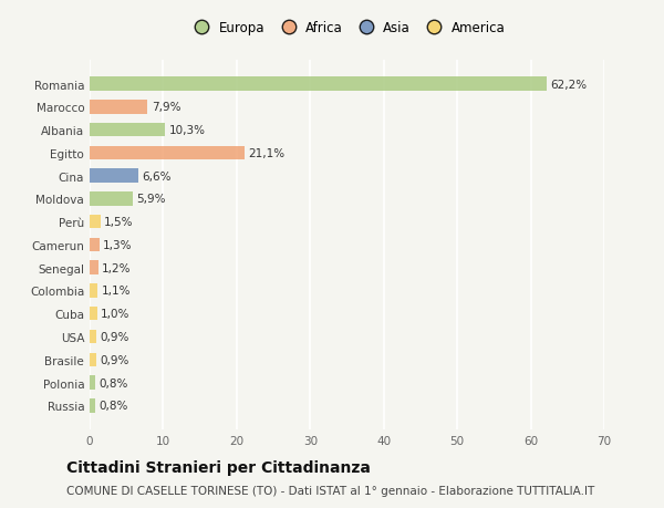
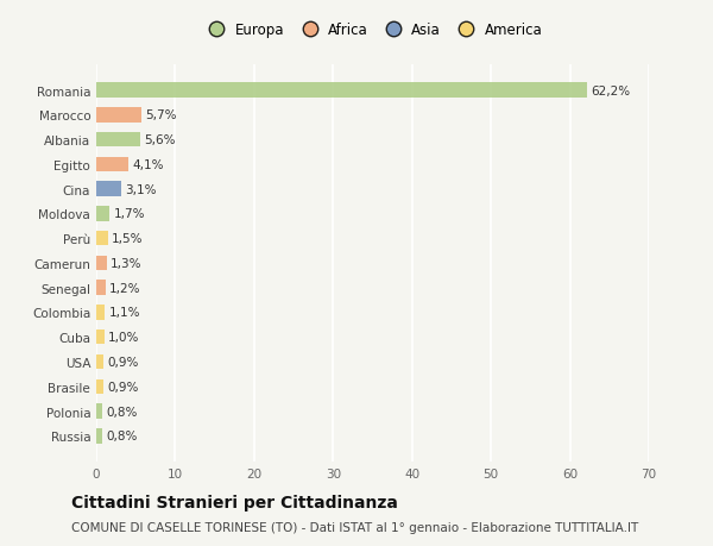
Marocco: 7,9% -> 5,7%
Albania: 10,3% -> 5,6%
Egitto: 21,1% -> 4,1%
Cina: 6,6% -> 3,1%
Moldova: 5,9% -> 1,7%
